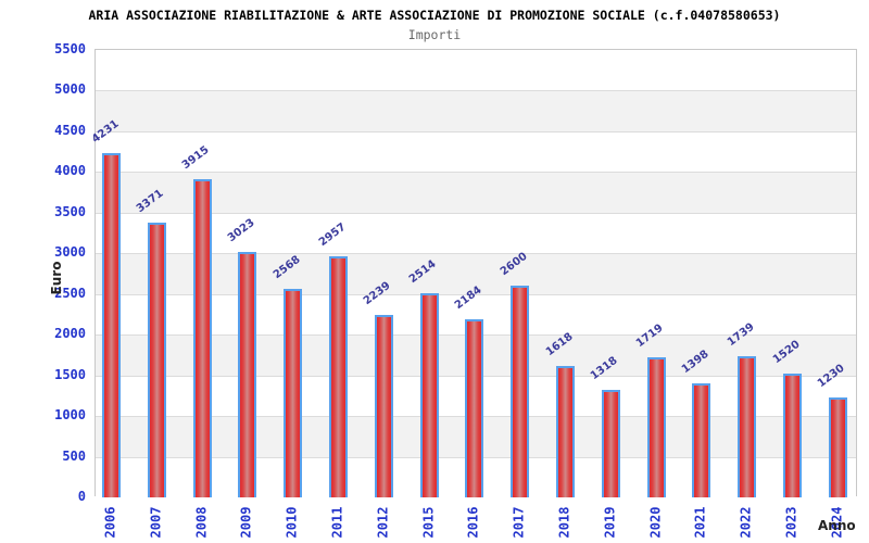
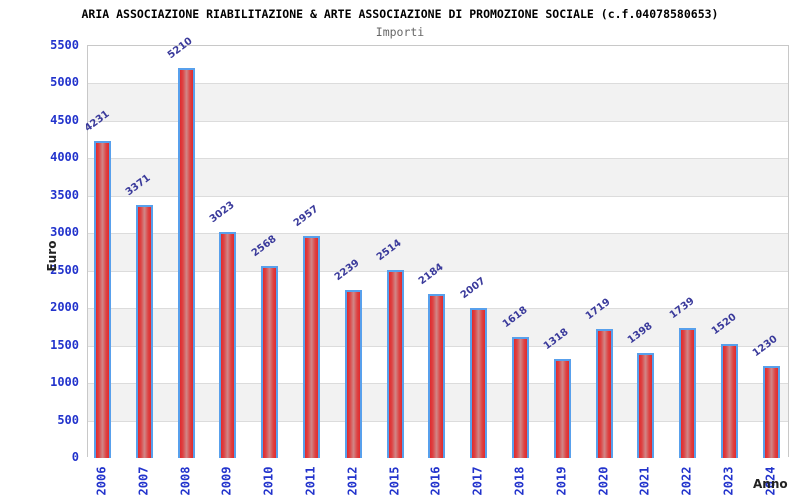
2008: 3915 -> 5210
2017: 2600 -> 2007
